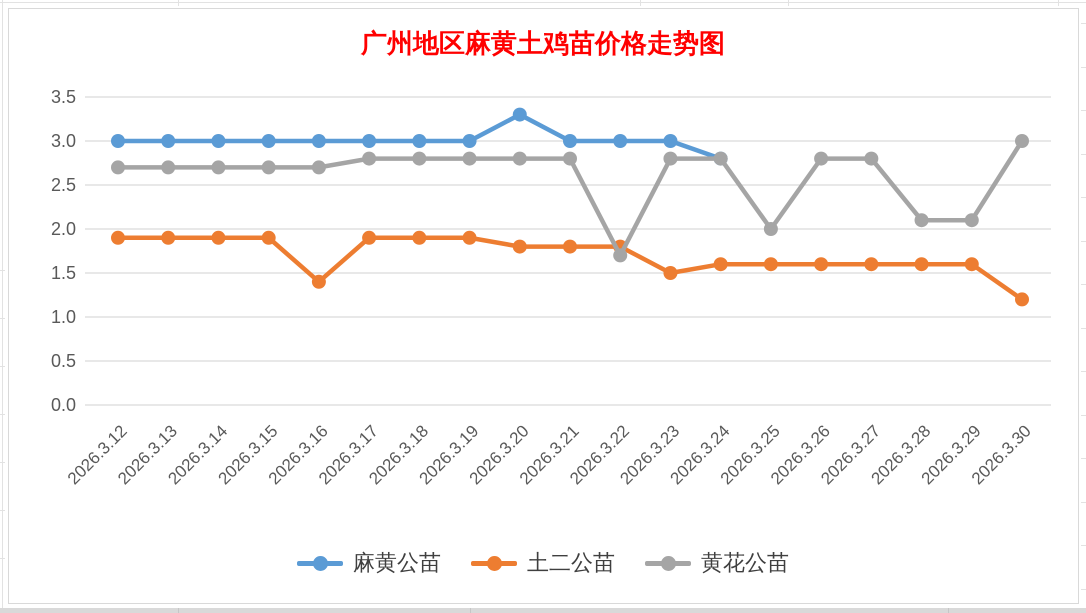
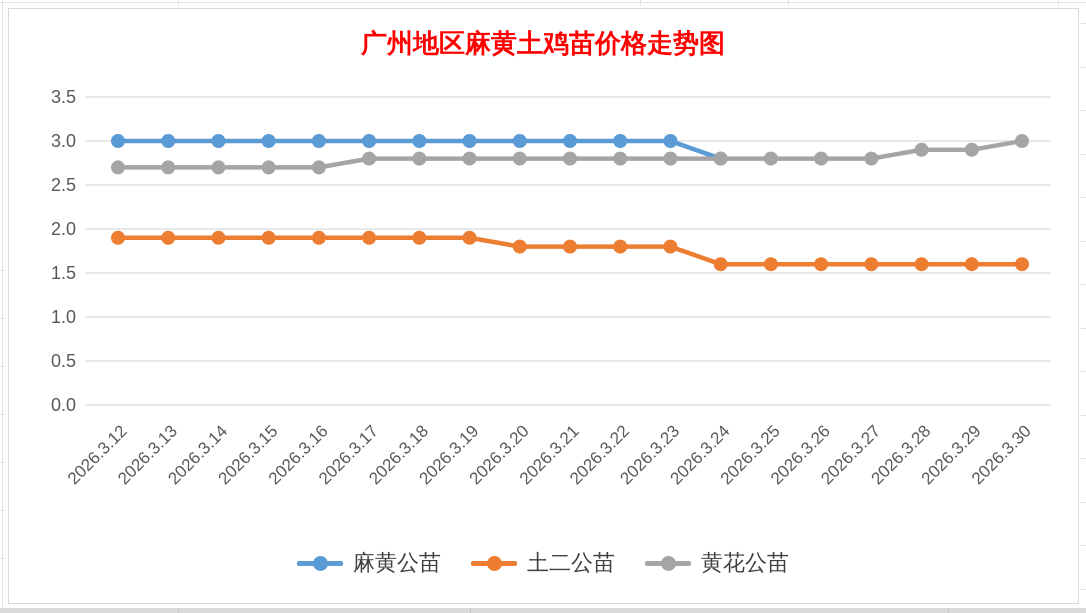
土二公苗/2026.3.16: 1.4 -> 1.9
麻黄公苗/2026.3.20: 3.3 -> 3.0
黄花公苗/2026.3.22: 1.7 -> 2.8
土二公苗/2026.3.23: 1.5 -> 1.8
黄花公苗/2026.3.25: 2.0 -> 2.8
黄花公苗/2026.3.28: 2.1 -> 2.9
黄花公苗/2026.3.29: 2.1 -> 2.9
土二公苗/2026.3.30: 1.2 -> 1.6
